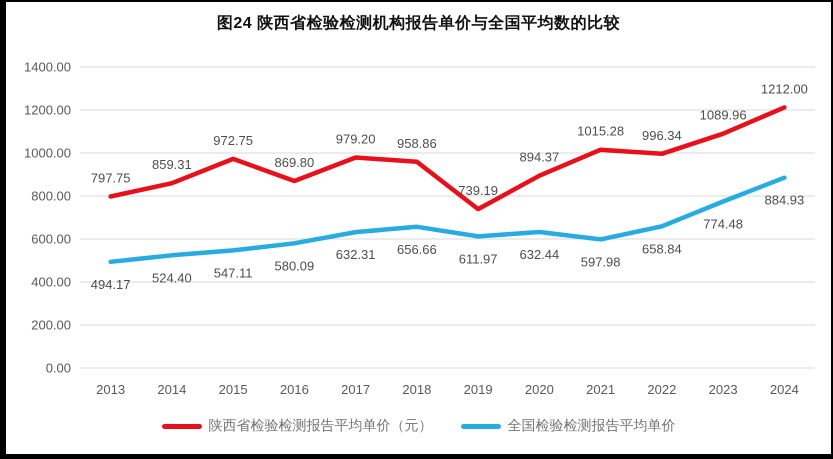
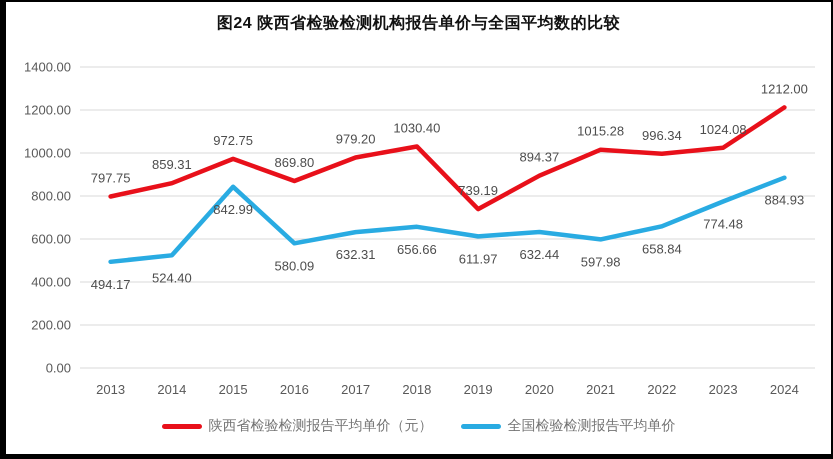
全国检验检测报告平均单价/2015: 547.11 -> 842.99
陕西省检验检测报告平均单价（元）/2018: 958.86 -> 1030.40
陕西省检验检测报告平均单价（元）/2023: 1089.96 -> 1024.08
